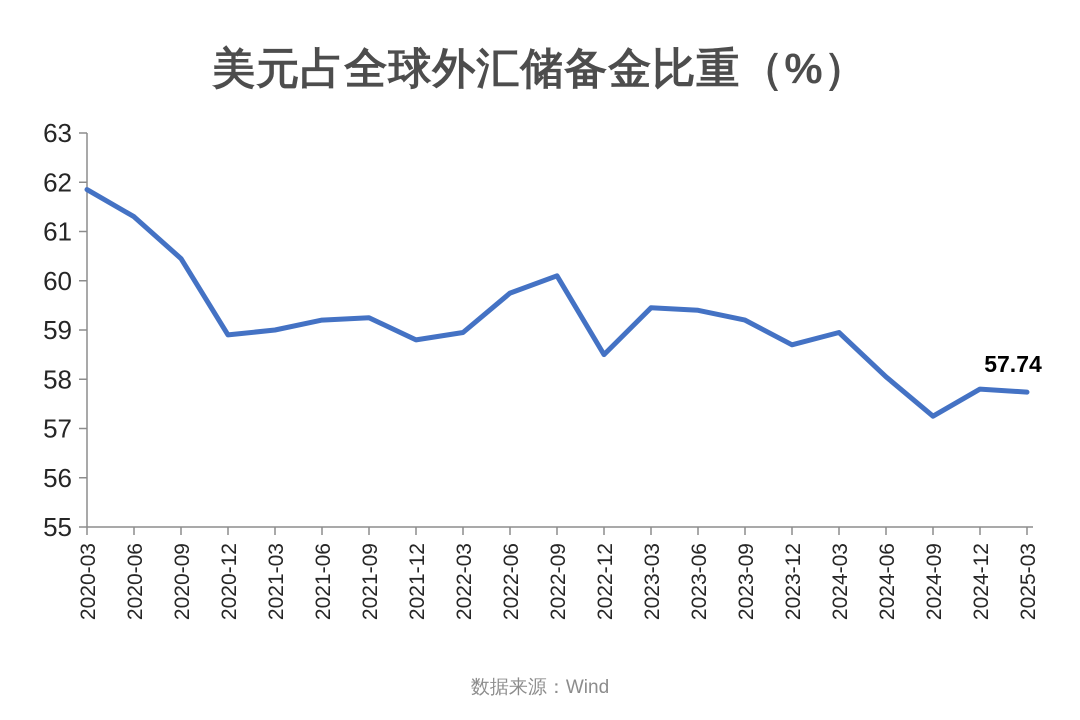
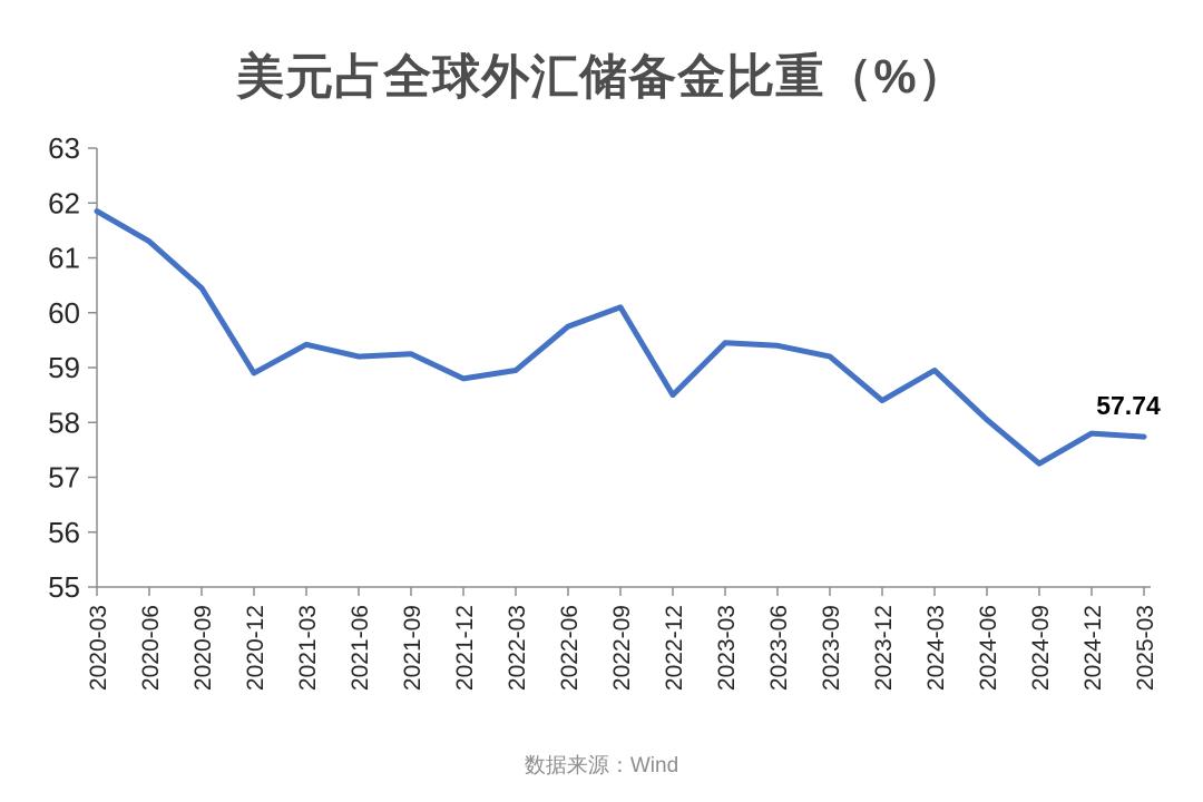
2021-03: 59.0 -> 59.4
2023-12: 58.7 -> 58.4
